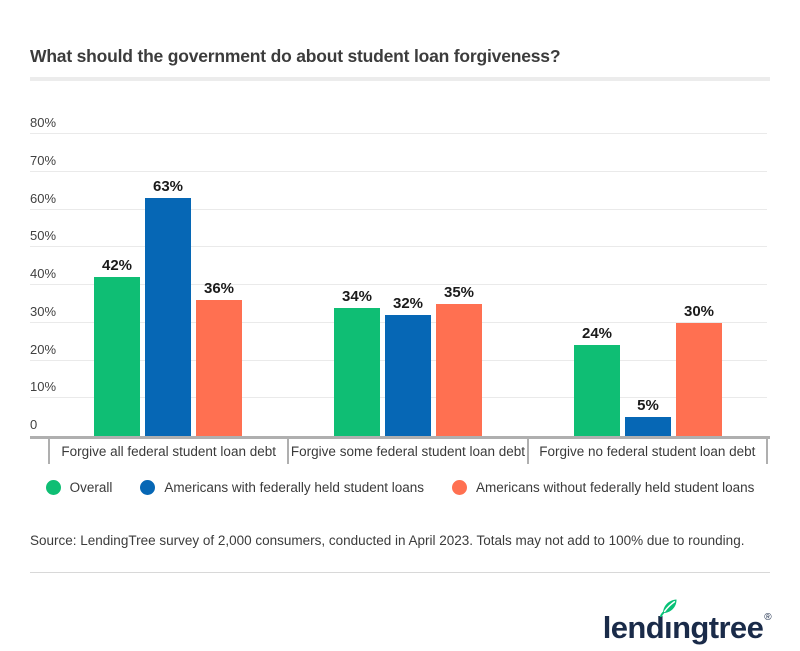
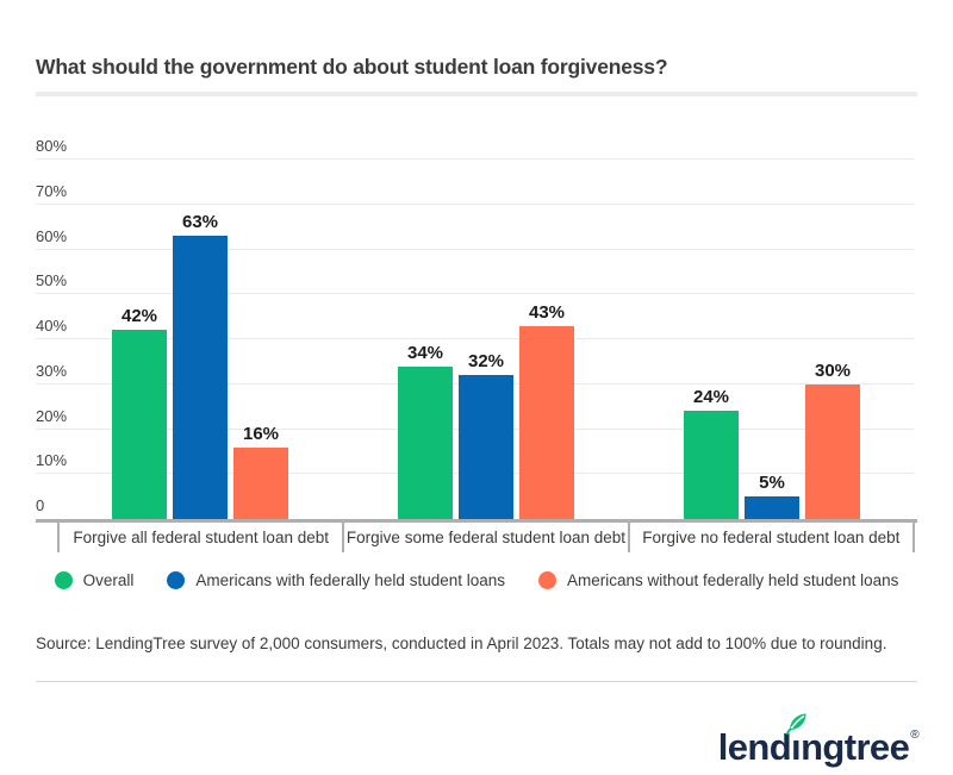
Americans without federally held student loans/Forgive all federal student loan debt: 36% -> 16%
Americans without federally held student loans/Forgive some federal student loan debt: 35% -> 43%
